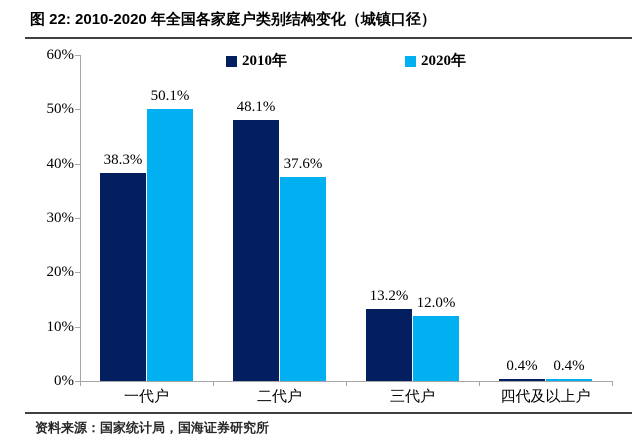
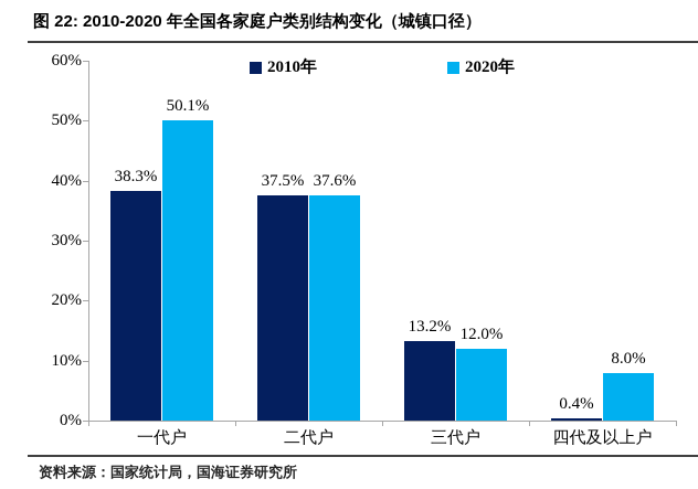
2010年/二代户: 48.1% -> 37.5%
2020年/四代及以上户: 0.4% -> 8.0%
